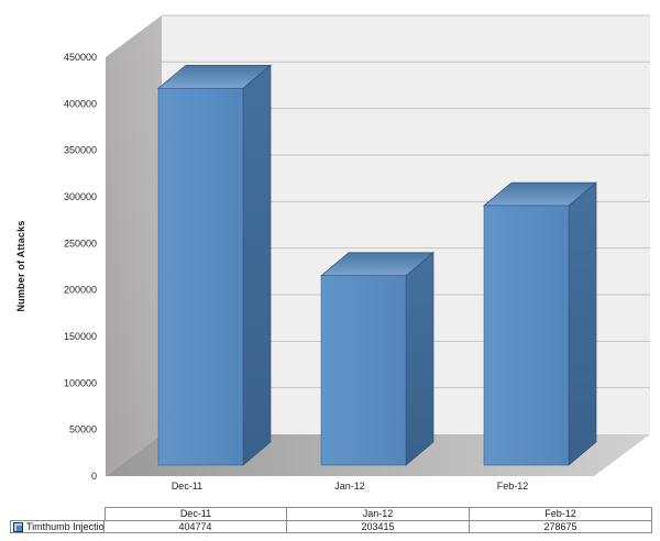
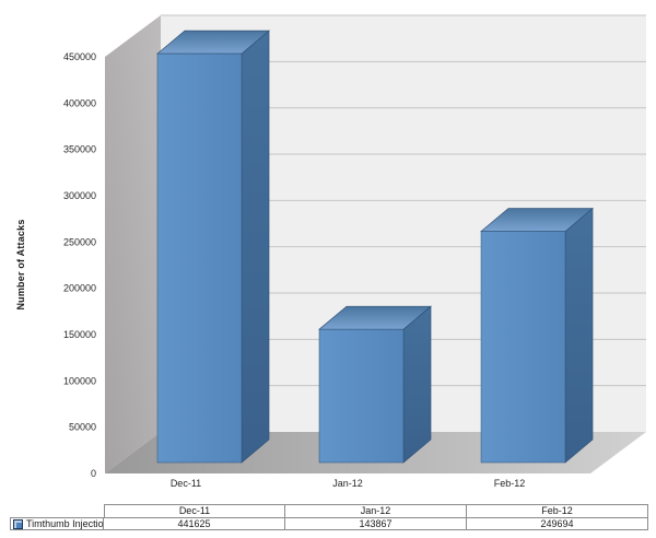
Dec-11: 404774 -> 441625
Jan-12: 203415 -> 143867
Feb-12: 278675 -> 249694
